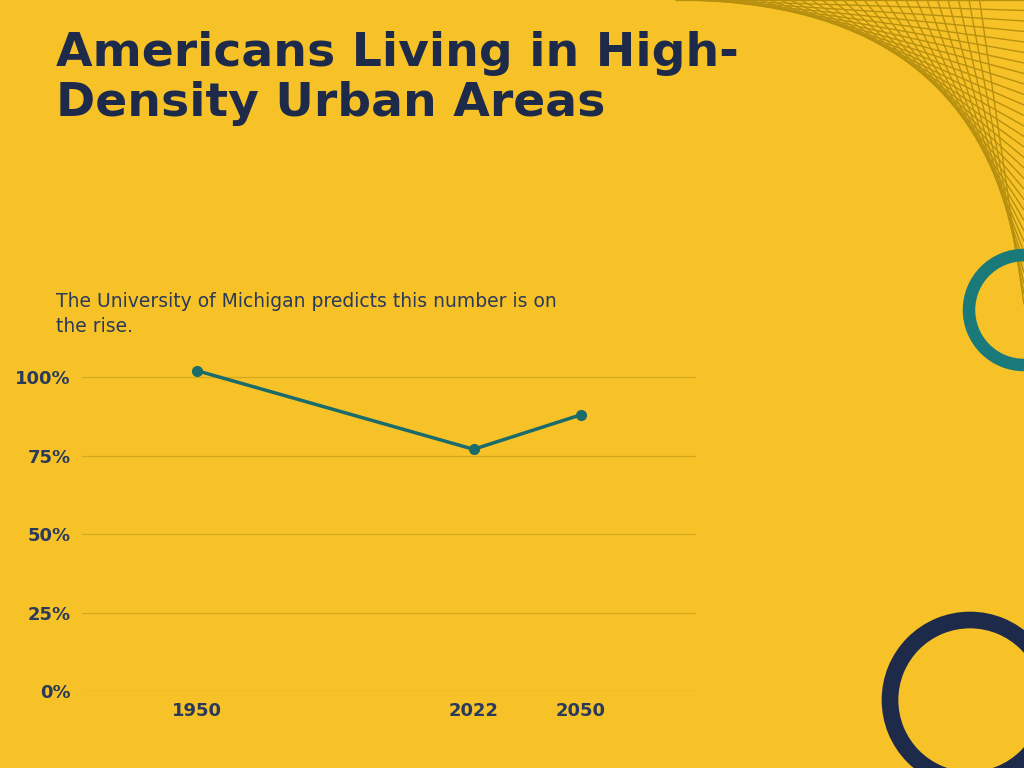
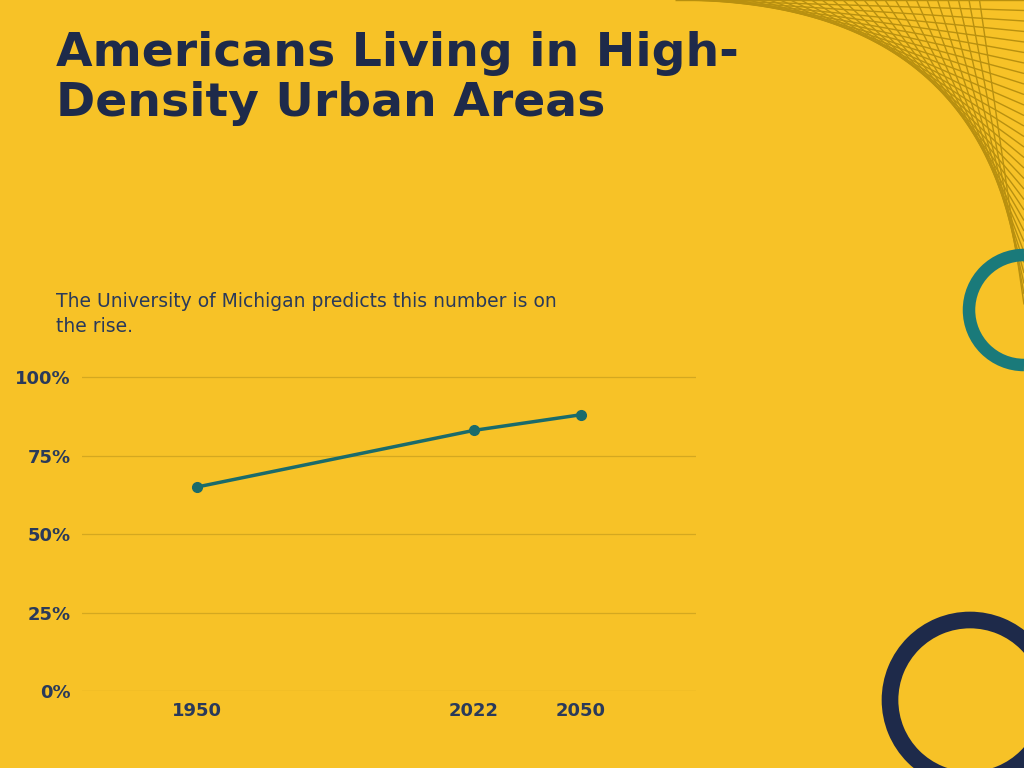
1950: 102% -> 65%
2022: 77% -> 83%
